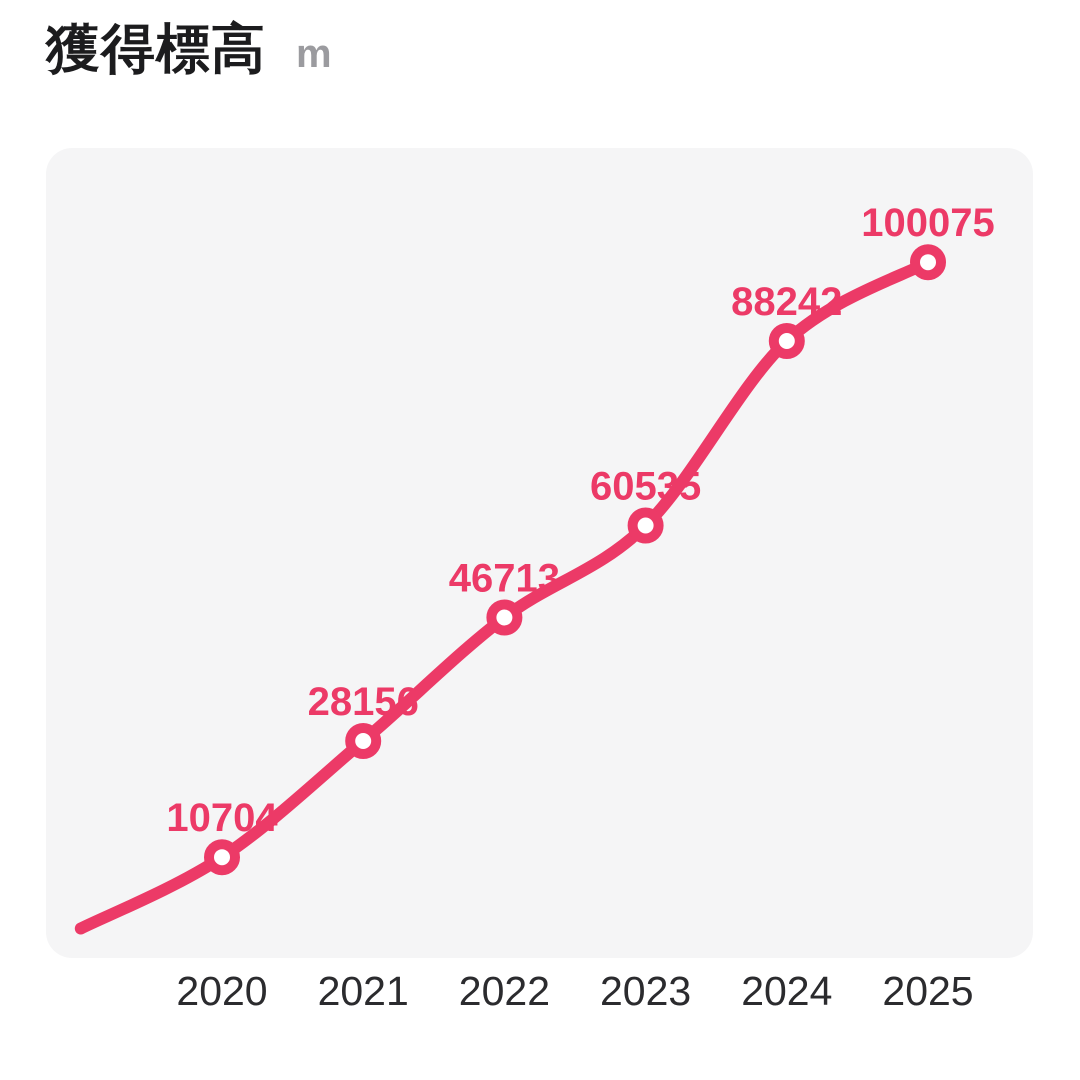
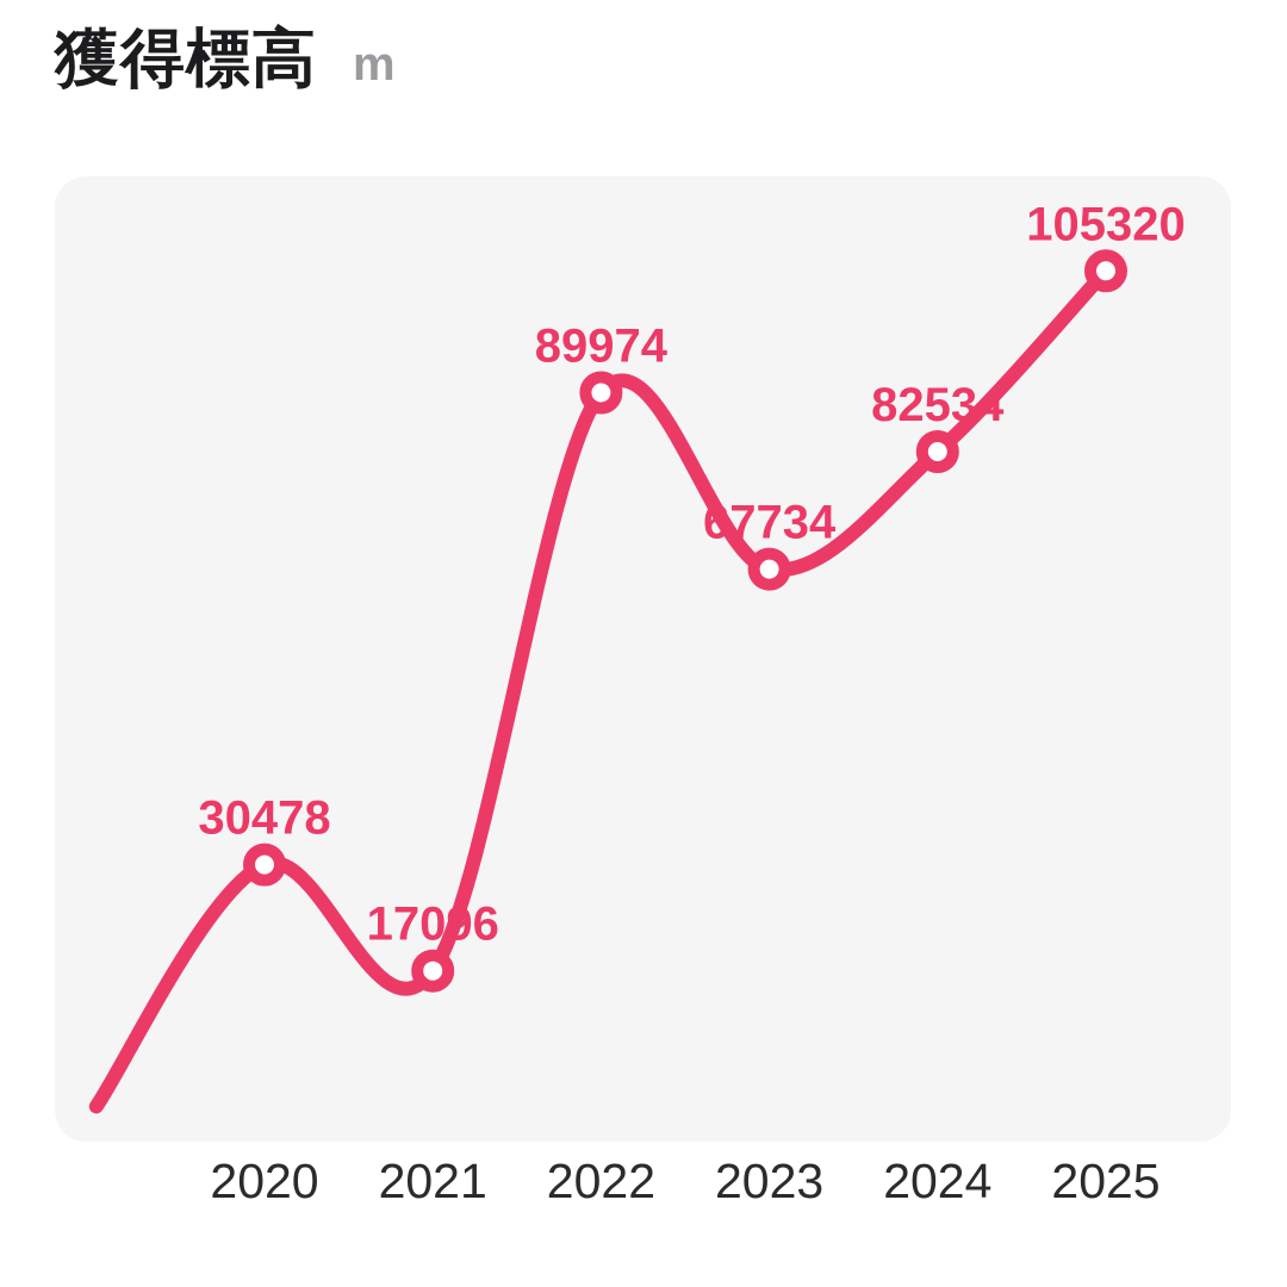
2020: 10704 -> 30478
2021: 28156 -> 17096
2022: 46713 -> 89974
2023: 60535 -> 67734
2024: 88242 -> 82534
2025: 100075 -> 105320
